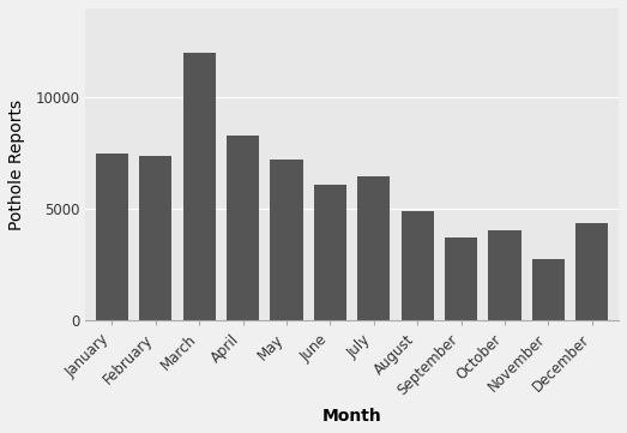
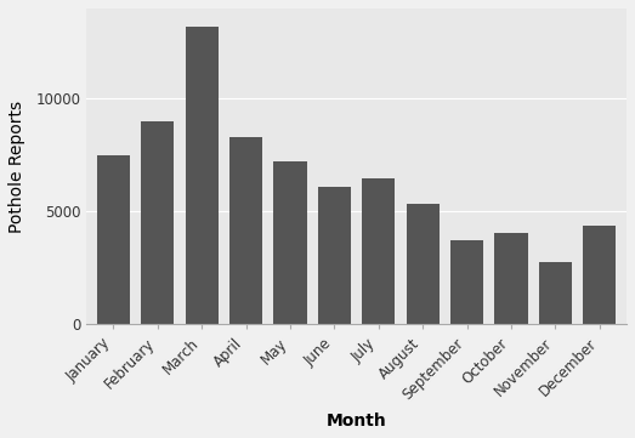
February: 7400 -> 9000
March: 12000 -> 13200
August: 4900 -> 5400
